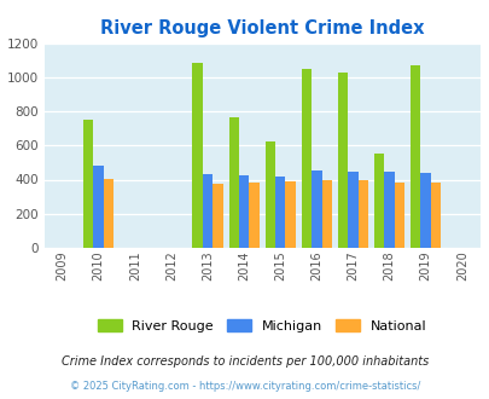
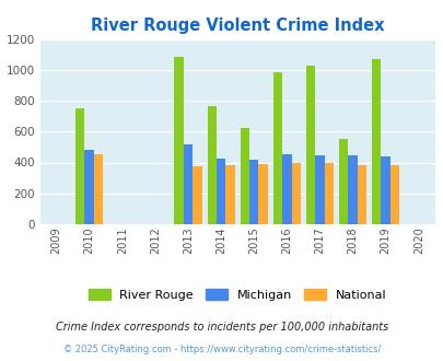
National/2010: 400 -> 450
Michigan/2013: 430 -> 520
River Rouge/2016: 1060 -> 990
